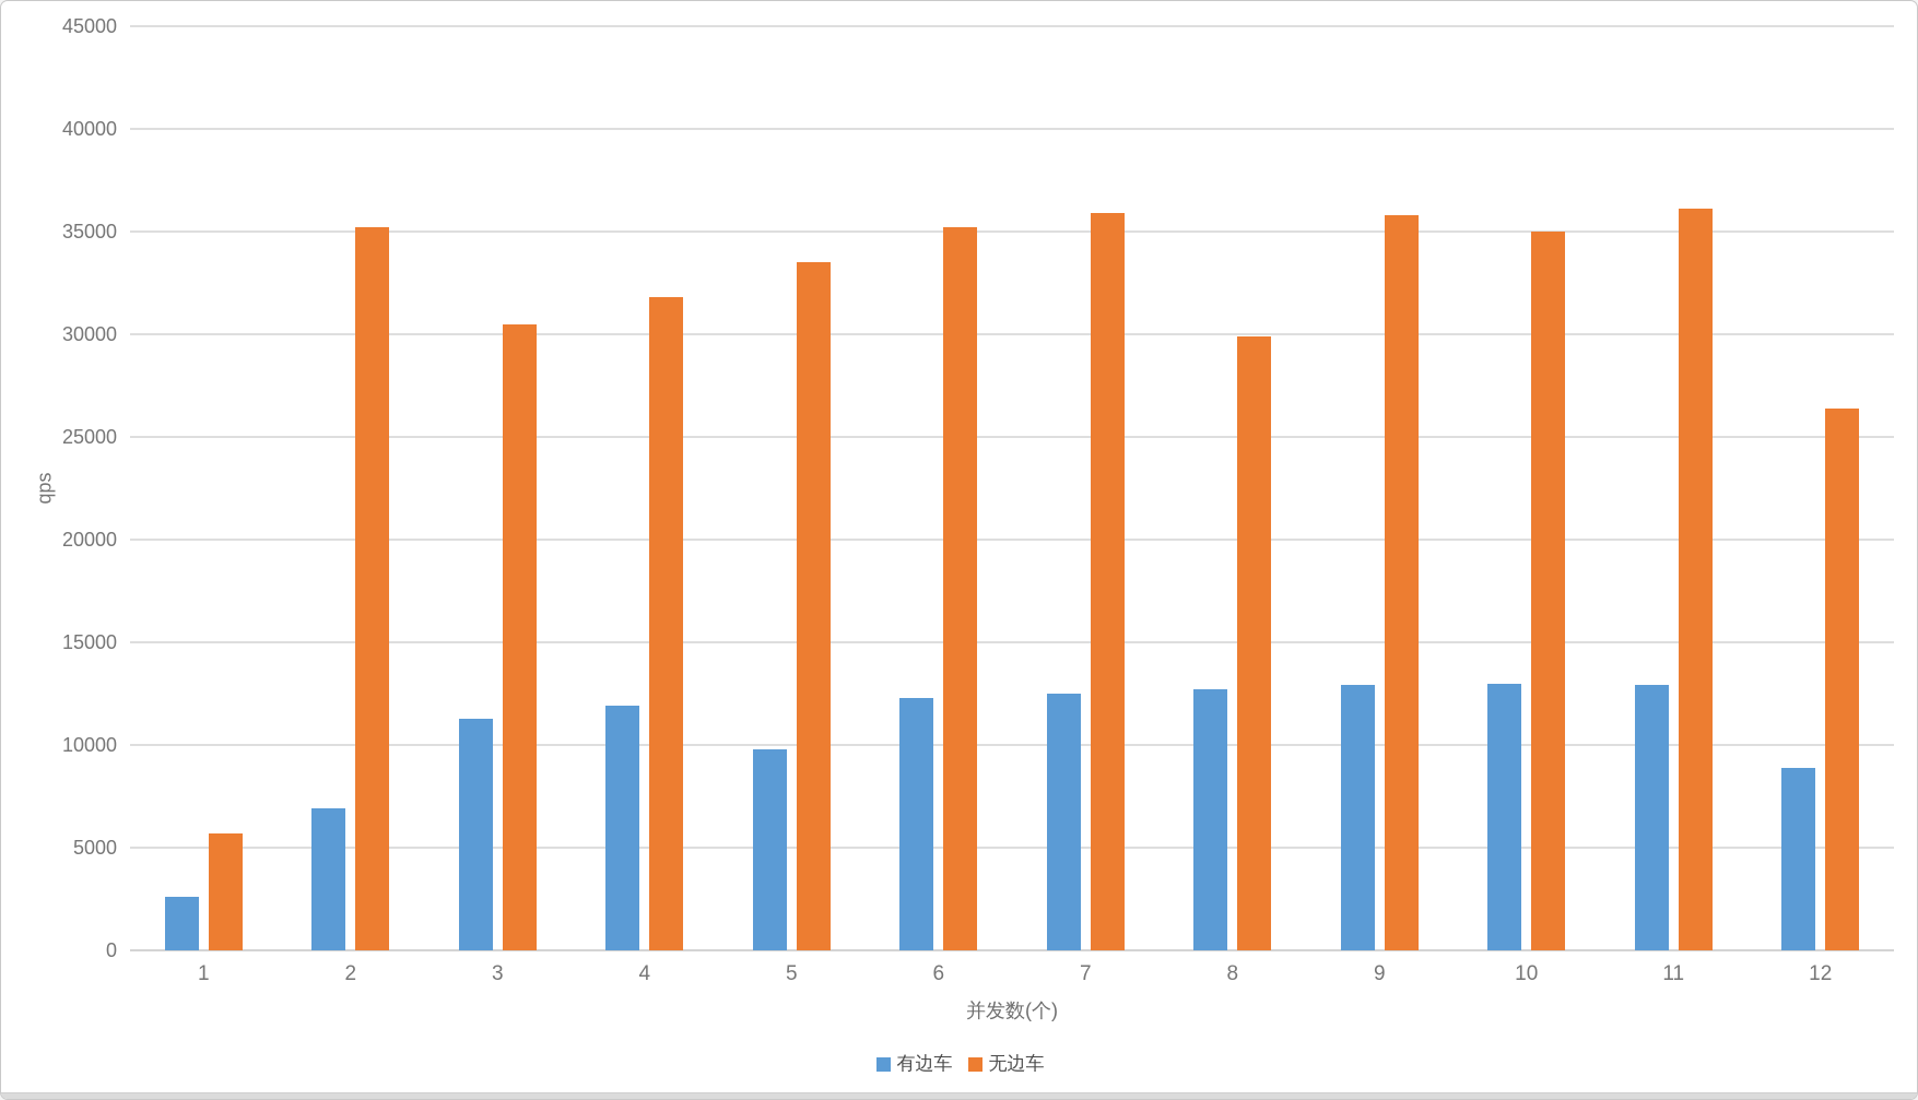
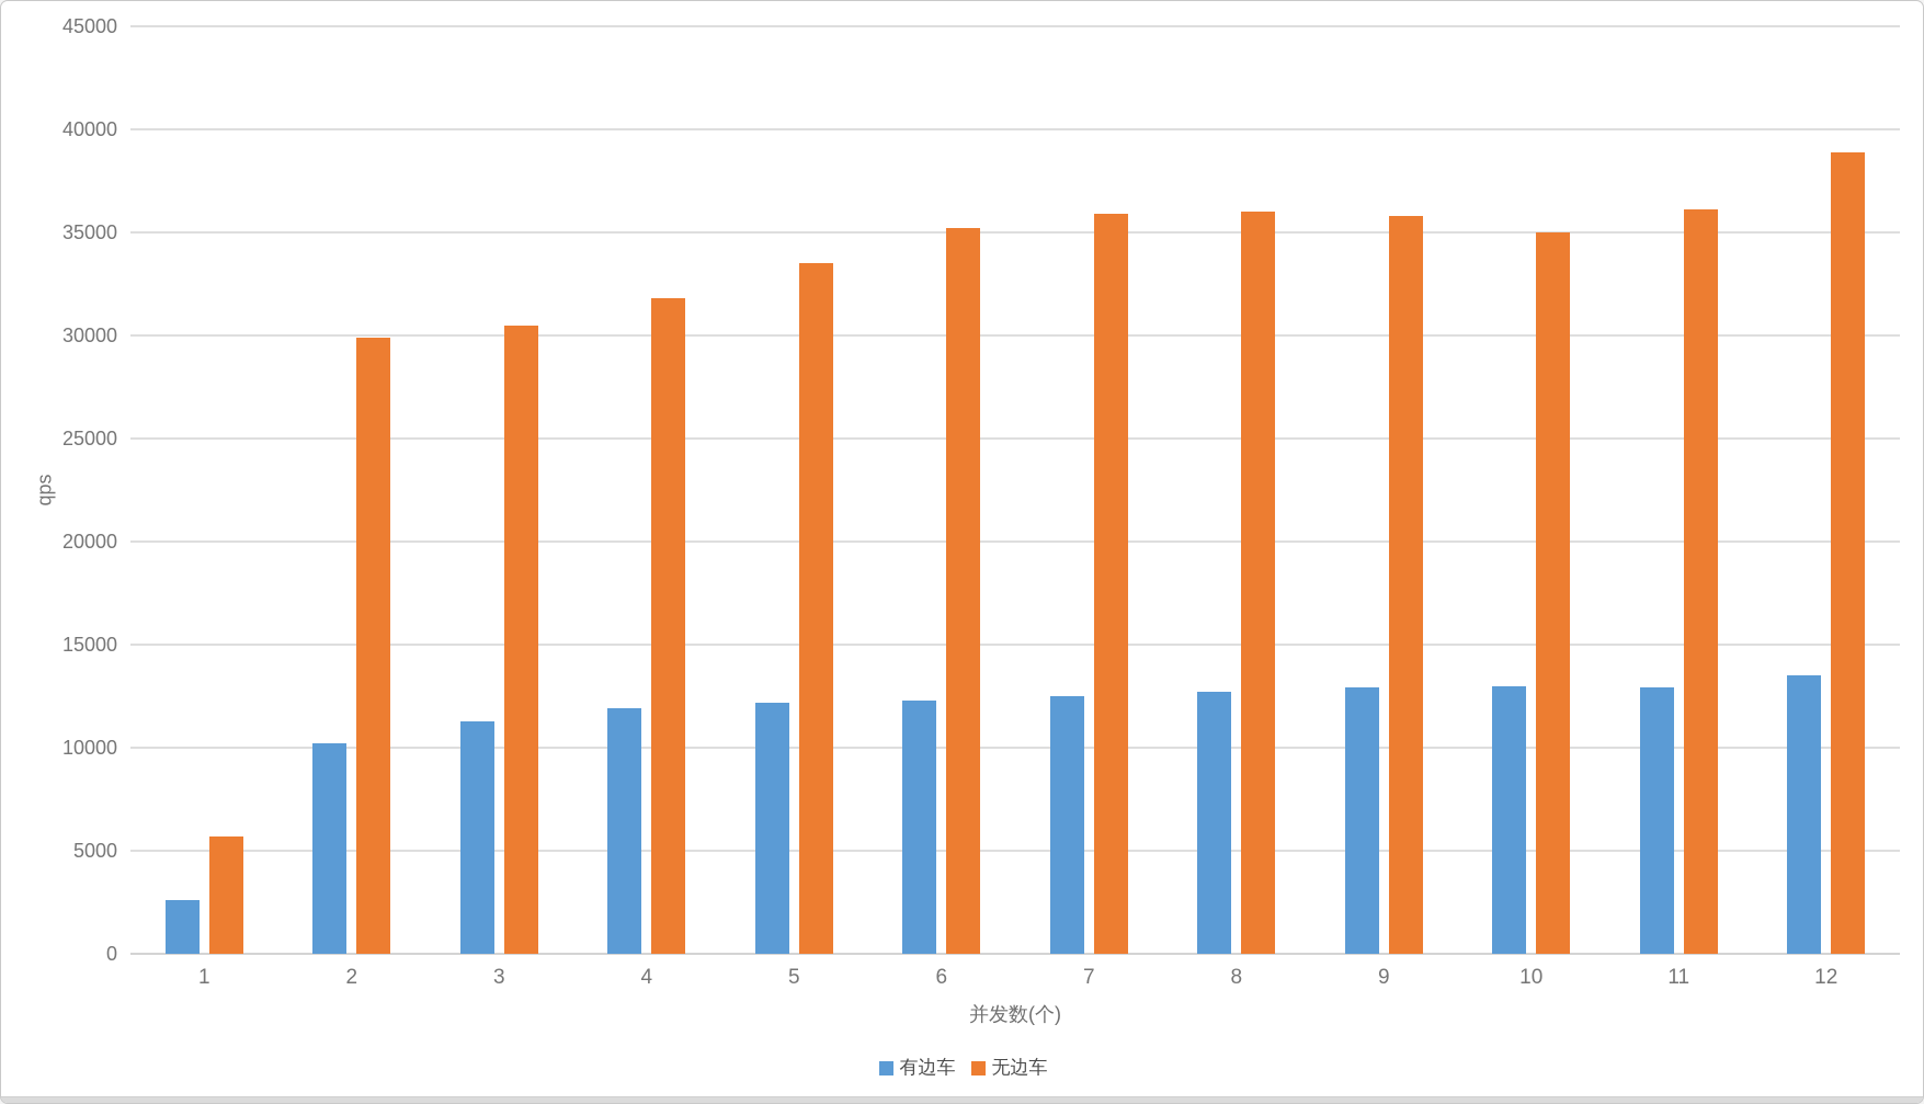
有边车/2: 6900 -> 10200
无边车/2: 35200 -> 29900
有边车/5: 9800 -> 12200
无边车/8: 29900 -> 36000
有边车/12: 8900 -> 13500
无边车/12: 26400 -> 38900
